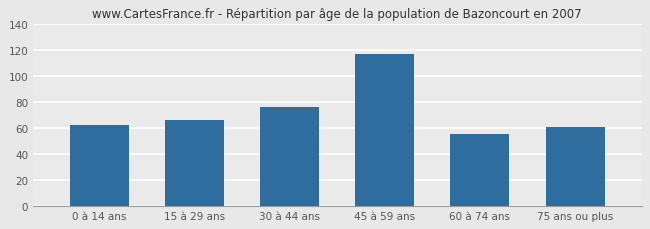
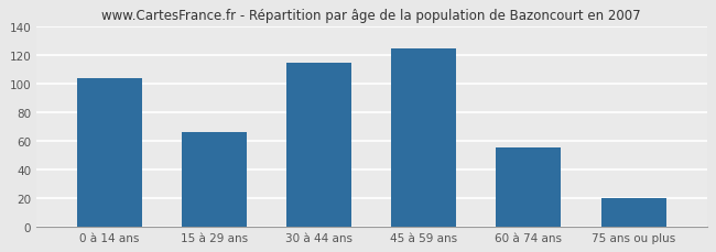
0 à 14 ans: 62 -> 104
30 à 44 ans: 76 -> 115
45 à 59 ans: 117 -> 125
75 ans ou plus: 61 -> 20
